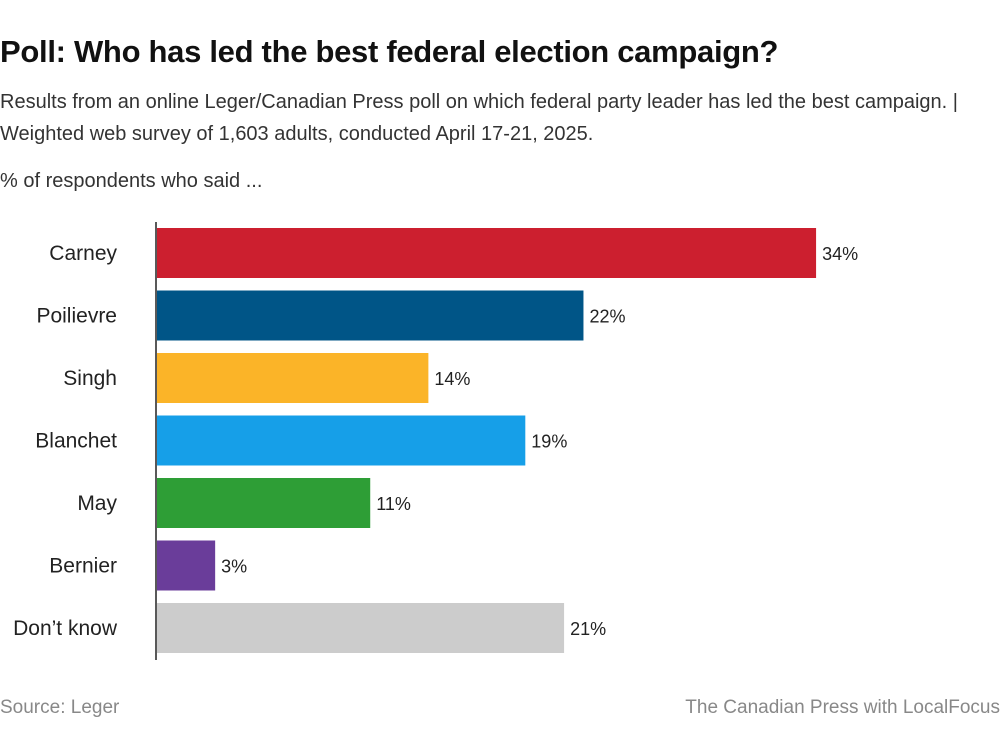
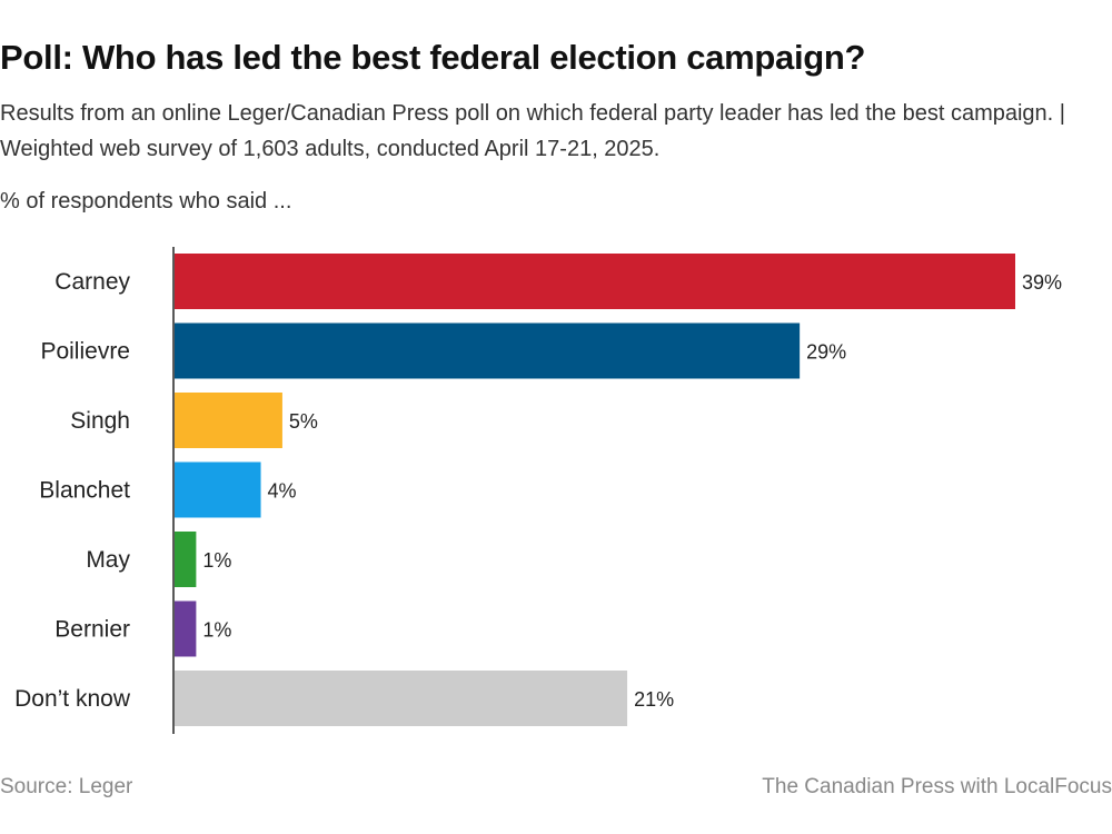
Carney: 34% -> 39%
Poilievre: 22% -> 29%
Singh: 14% -> 5%
Blanchet: 19% -> 4%
May: 11% -> 1%
Bernier: 3% -> 1%
